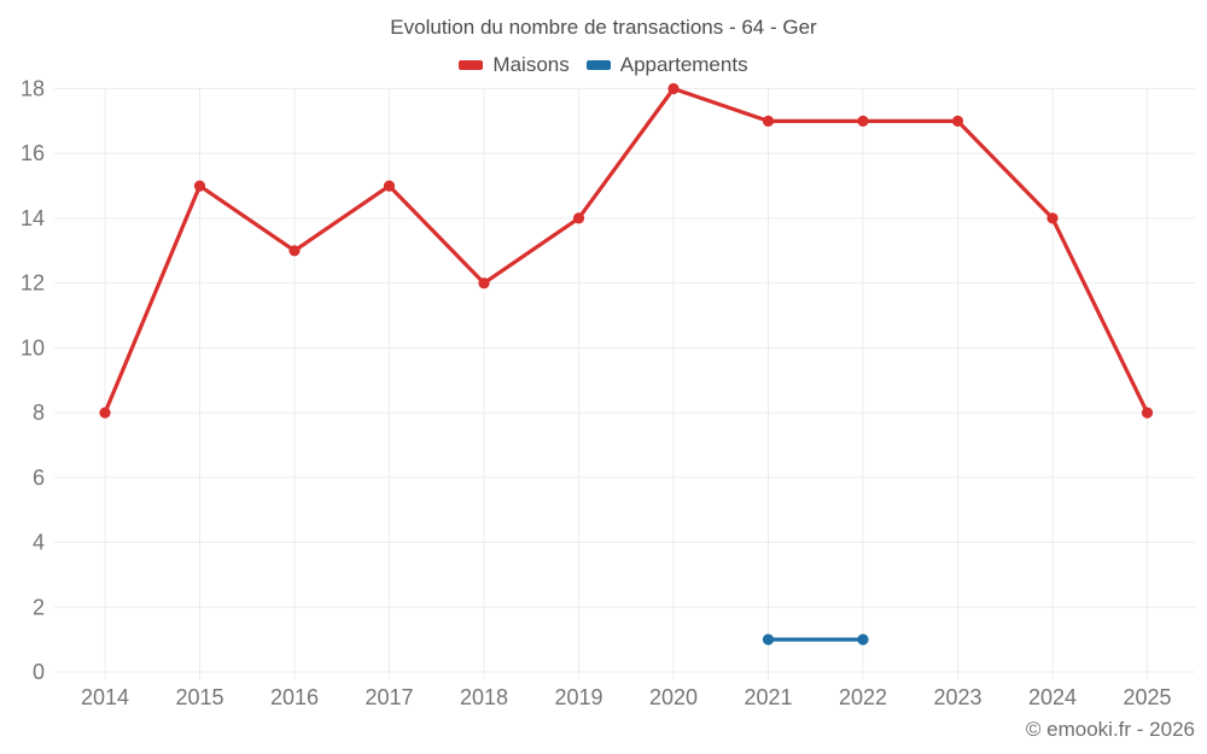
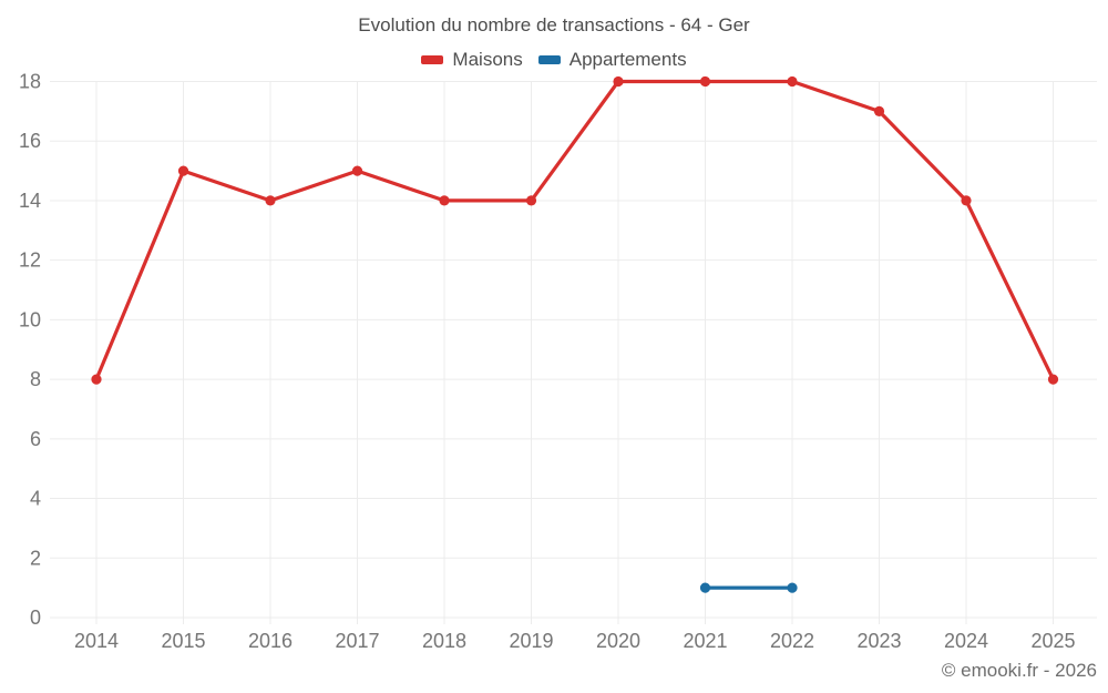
Maisons/2016: 13 -> 14
Maisons/2018: 12 -> 14
Maisons/2021: 17 -> 18
Maisons/2022: 17 -> 18
